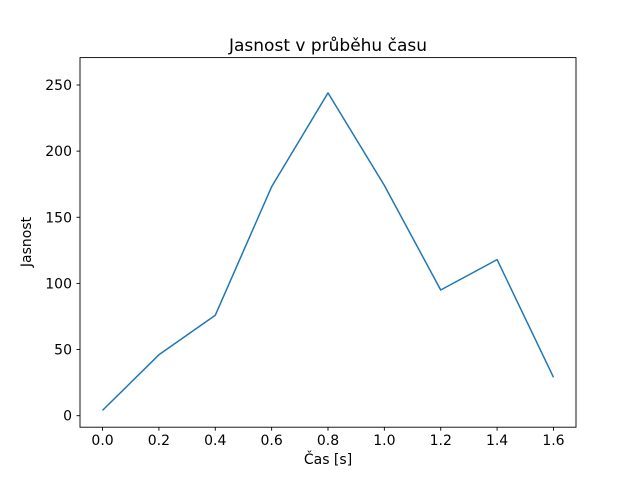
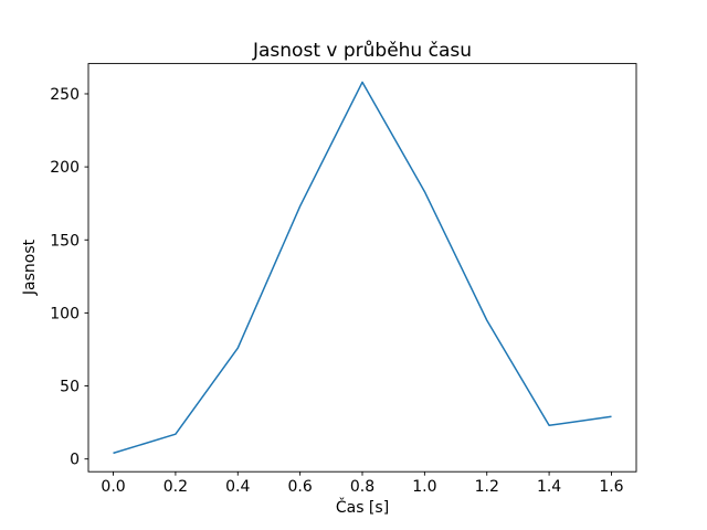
0.2: 46 -> 17
0.8: 244 -> 258
1.0: 174 -> 183
1.4: 118 -> 23
